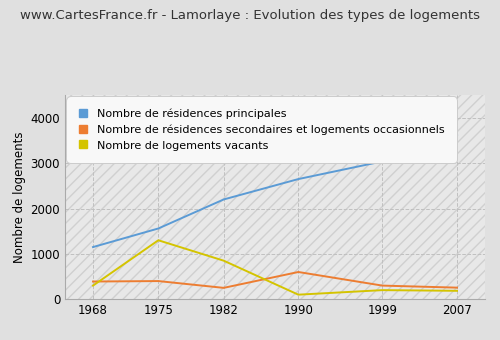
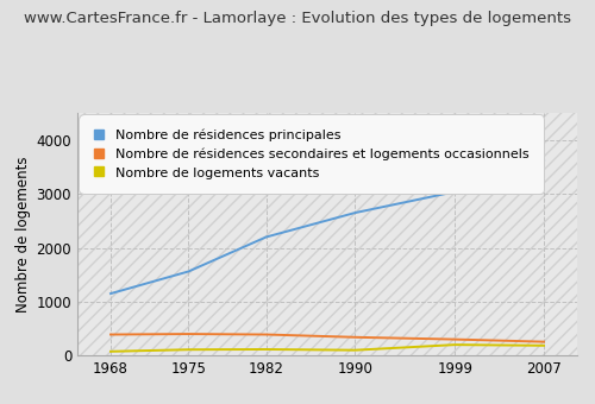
Nombre de logements vacants/1968: 300 -> 80
Nombre de logements vacants/1975: 1300 -> 110
Nombre de résidences secondaires et logements occasionnels/1982: 250 -> 390
Nombre de logements vacants/1982: 850 -> 120
Nombre de résidences secondaires et logements occasionnels/1990: 600 -> 340
